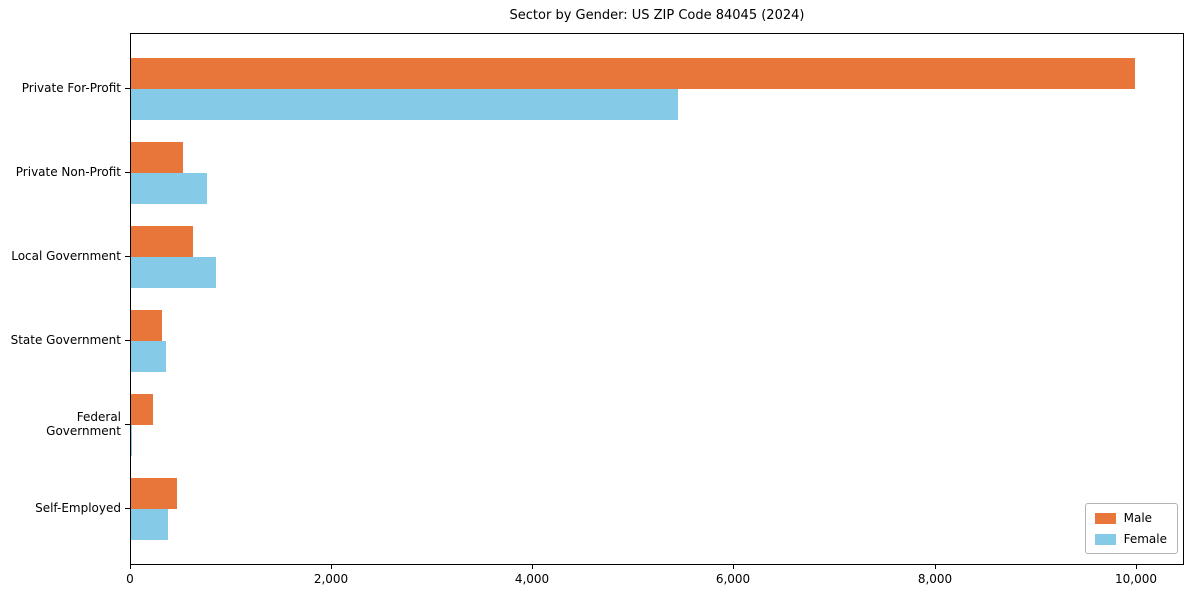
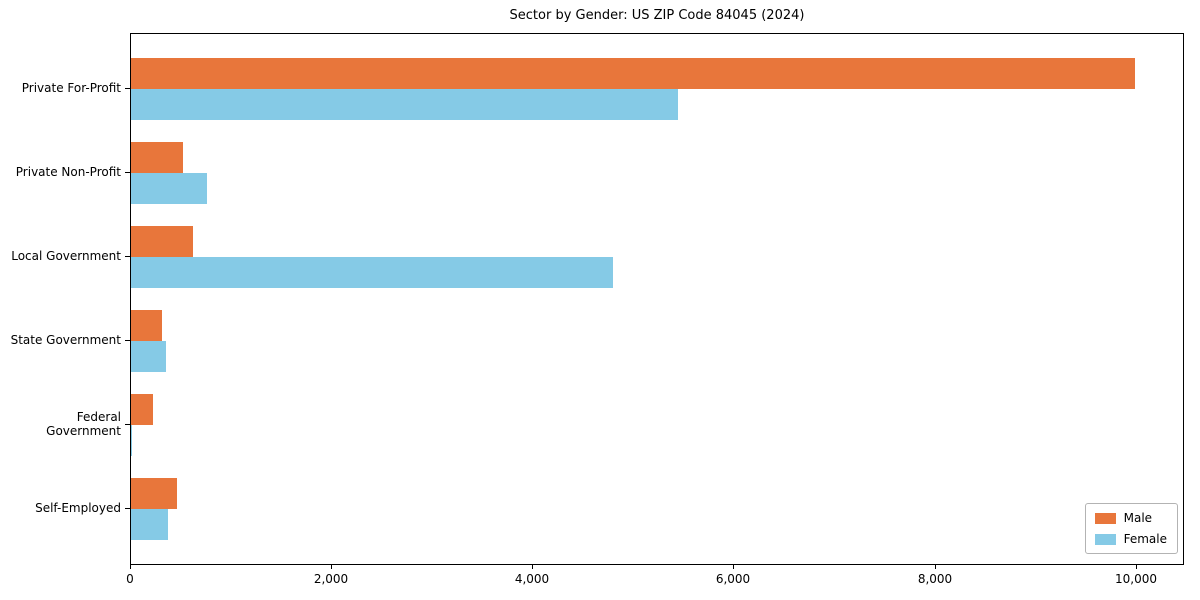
Female/Local Government: 800 -> 4800
